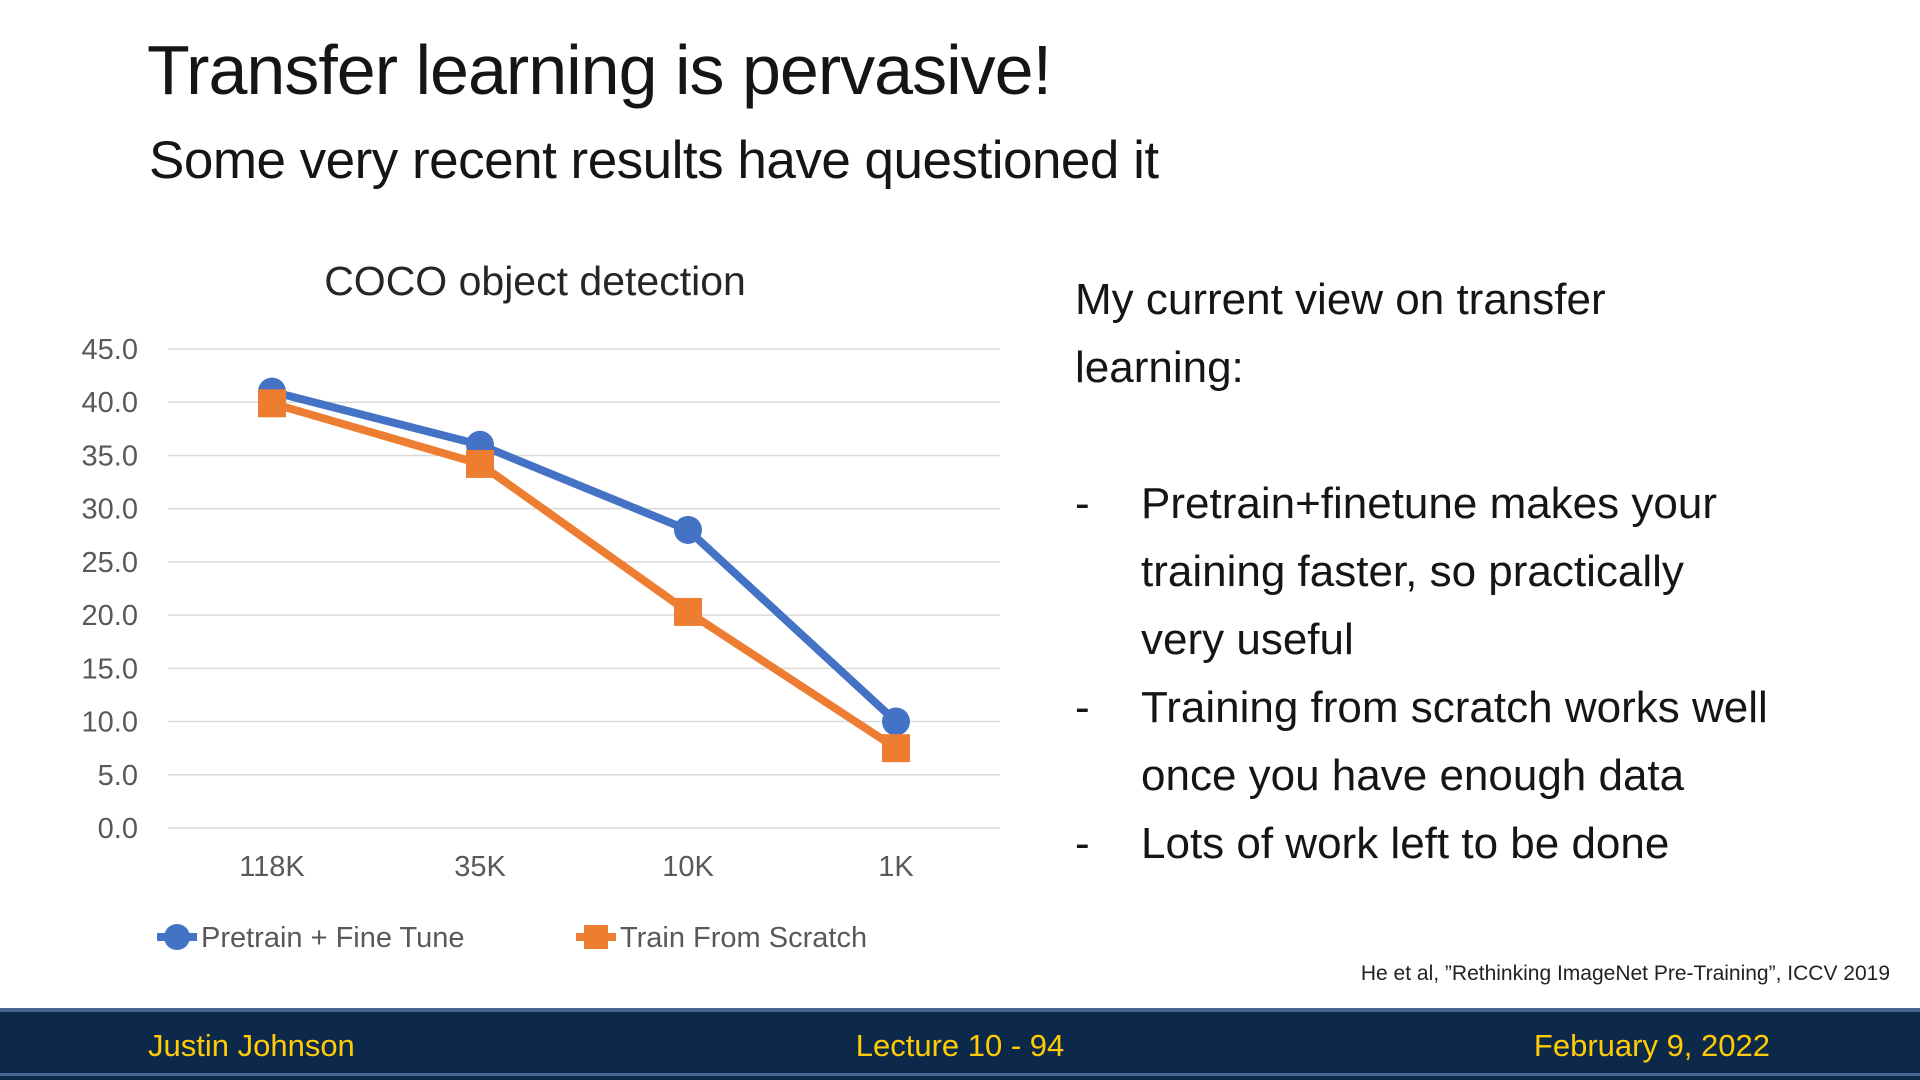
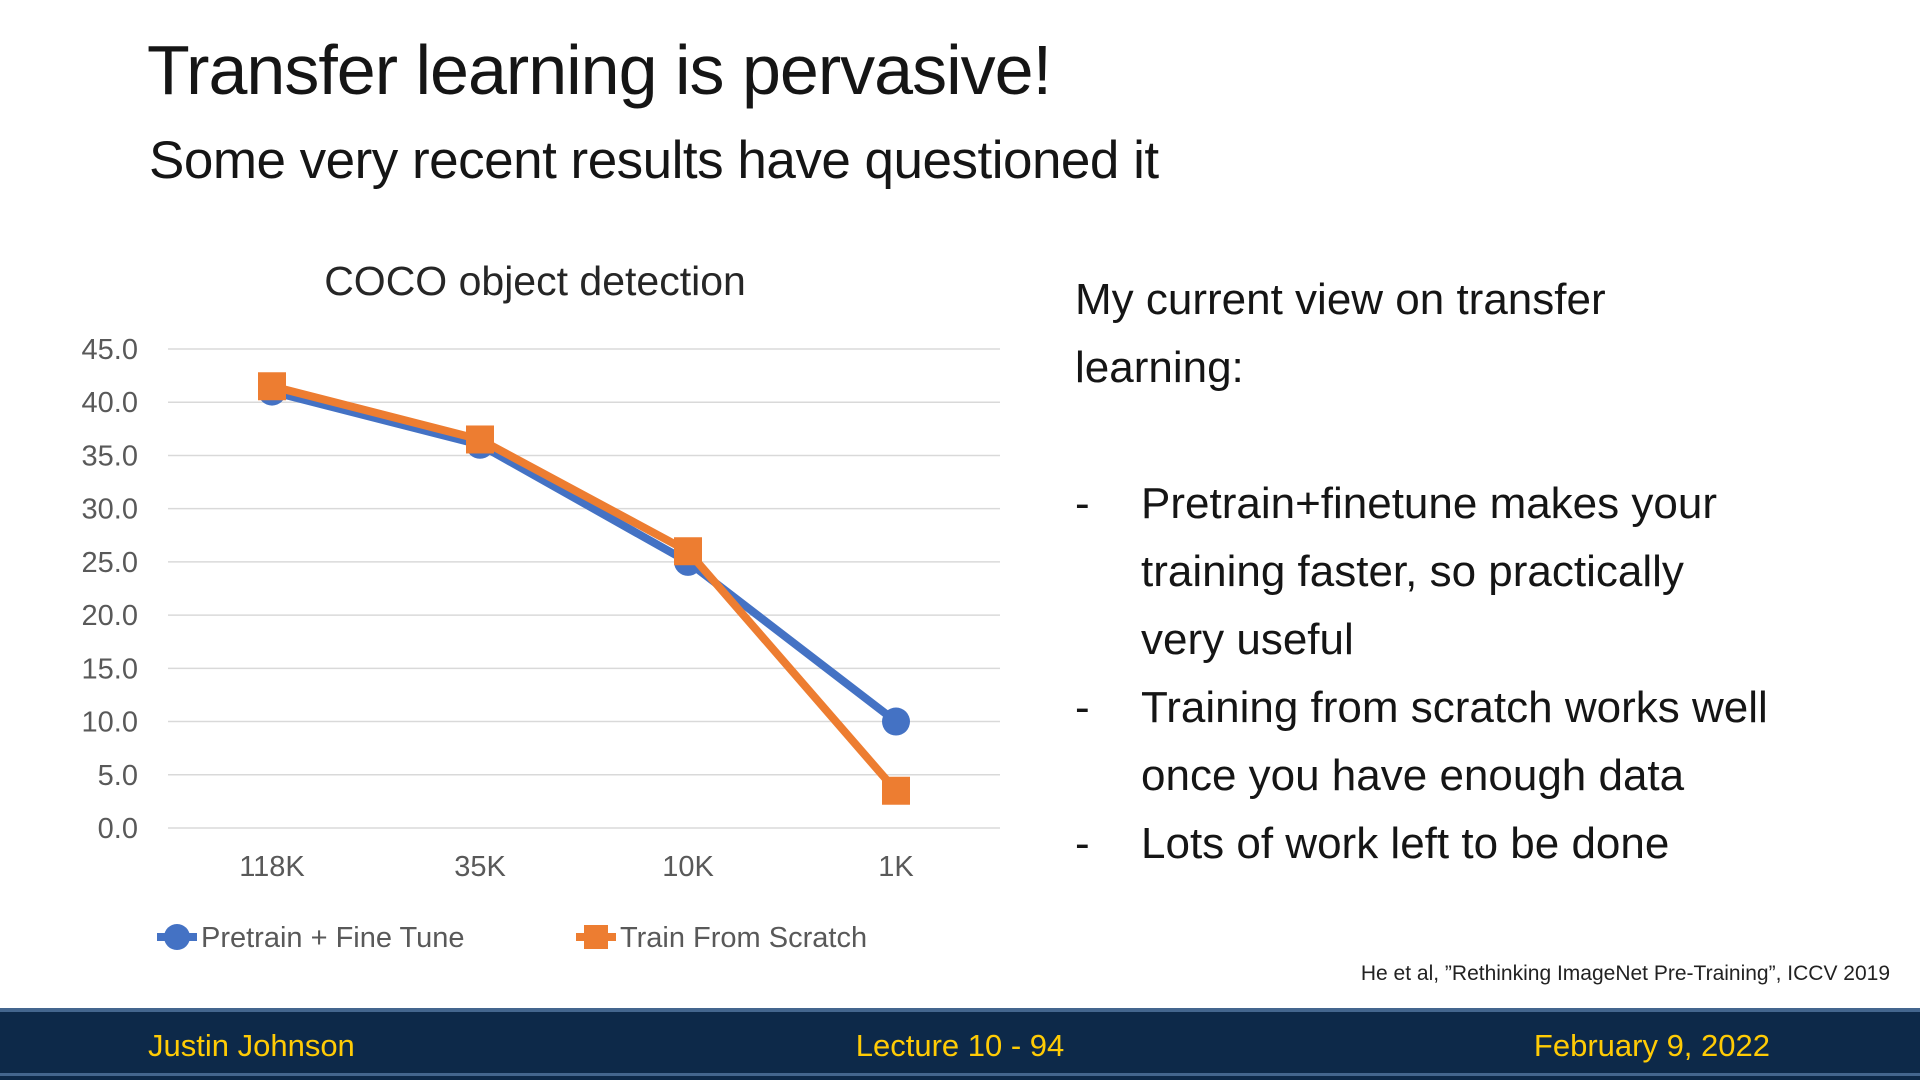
Train From Scratch/118K: 39.9 -> 41.5
Train From Scratch/35K: 34.2 -> 36.5
Pretrain + Fine Tune/10K: 28 -> 25
Train From Scratch/10K: 20.3 -> 26.0
Train From Scratch/1K: 7.5 -> 3.5
